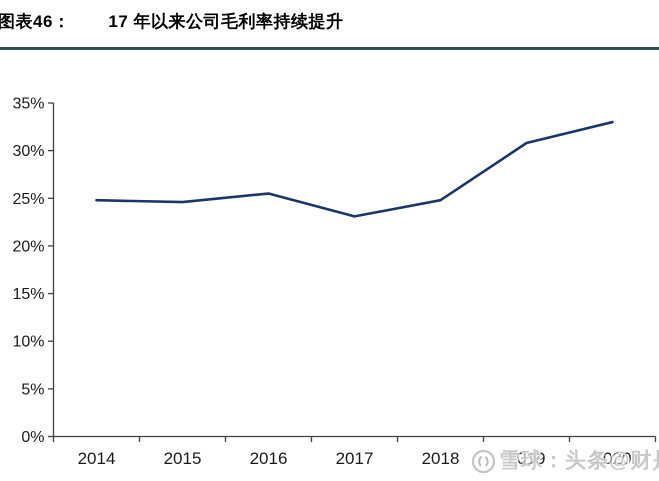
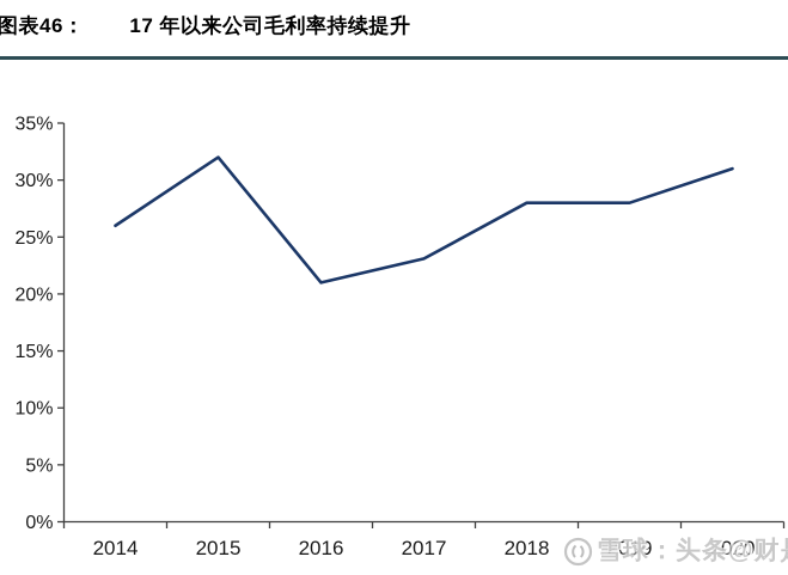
2014: 25% -> 26%
2015: 25% -> 32%
2016: 26% -> 21%
2018: 25% -> 28%
2019: 31% -> 28%
2020: 33% -> 31%
